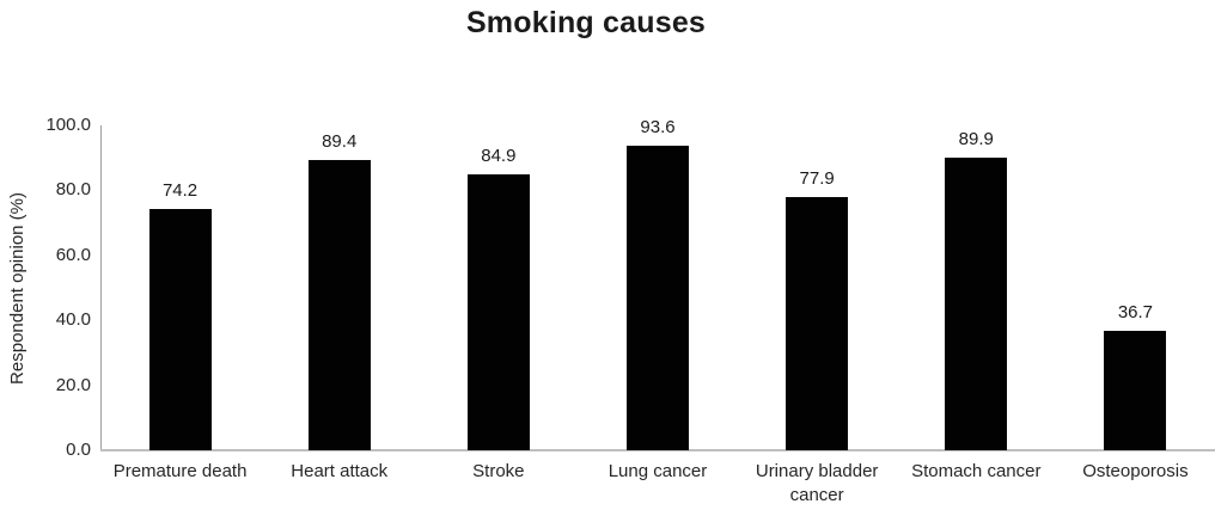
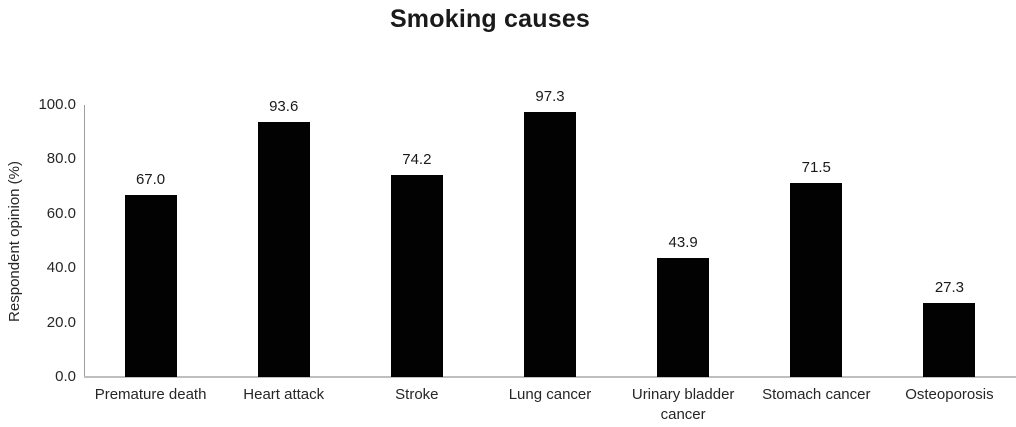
Premature death: 74.2 -> 67.0
Heart attack: 89.4 -> 93.6
Stroke: 84.9 -> 74.2
Lung cancer: 93.6 -> 97.3
Urinary bladder cancer: 77.9 -> 43.9
Stomach cancer: 89.9 -> 71.5
Osteoporosis: 36.7 -> 27.3
